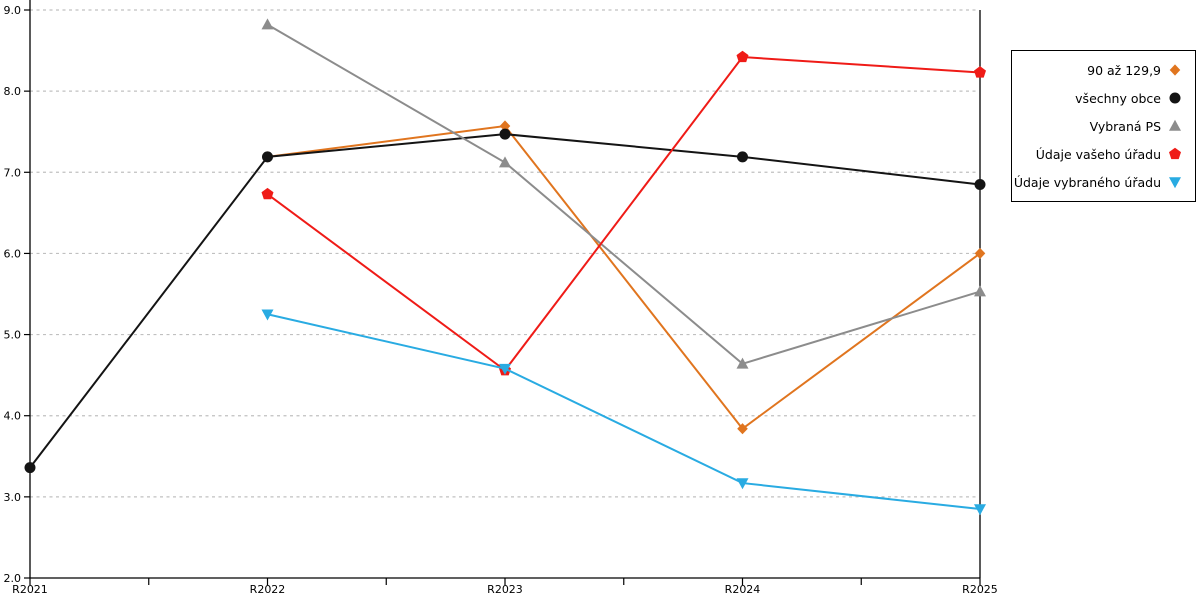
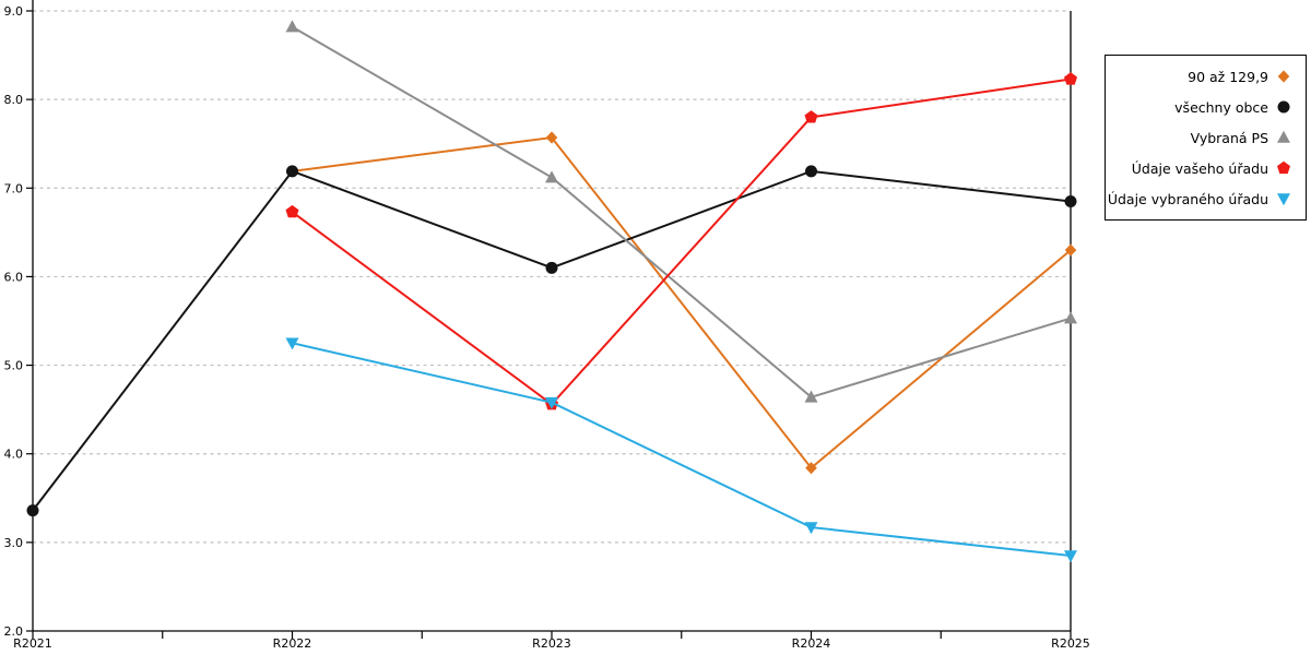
všechny obce/R2023: 7.5 -> 6.1
Údaje vašeho úřadu/R2024: 8.4 -> 7.8
90 až 129,9/R2025: 6.0 -> 6.3
